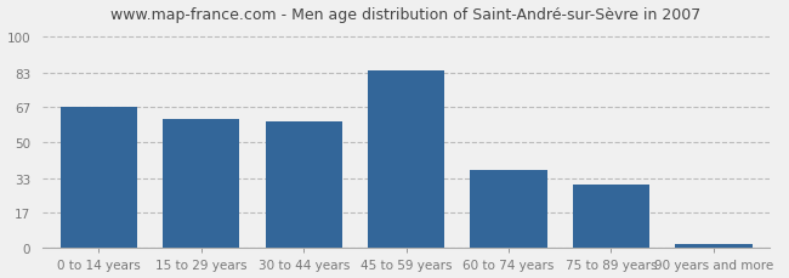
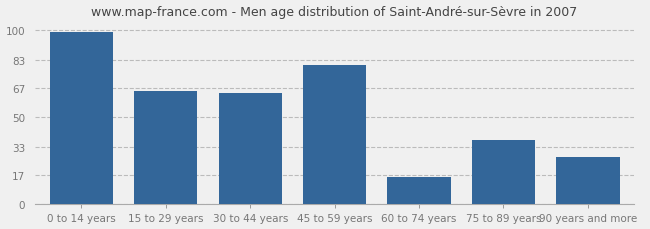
0 to 14 years: 67 -> 99
15 to 29 years: 61 -> 65
30 to 44 years: 60 -> 64
45 to 59 years: 84 -> 80
60 to 74 years: 37 -> 16
75 to 89 years: 30 -> 37
90 years and more: 2 -> 27
